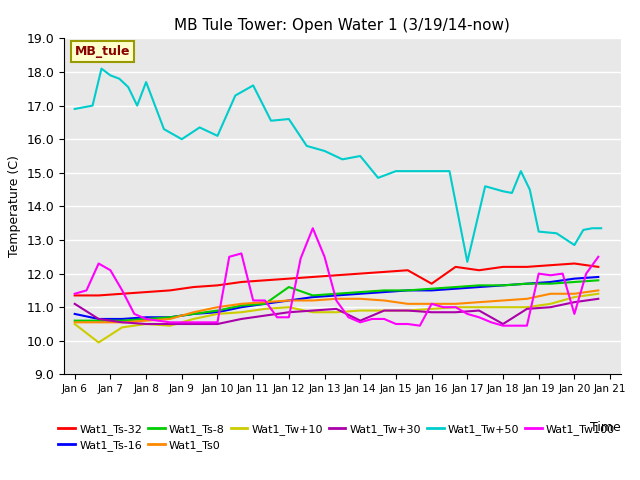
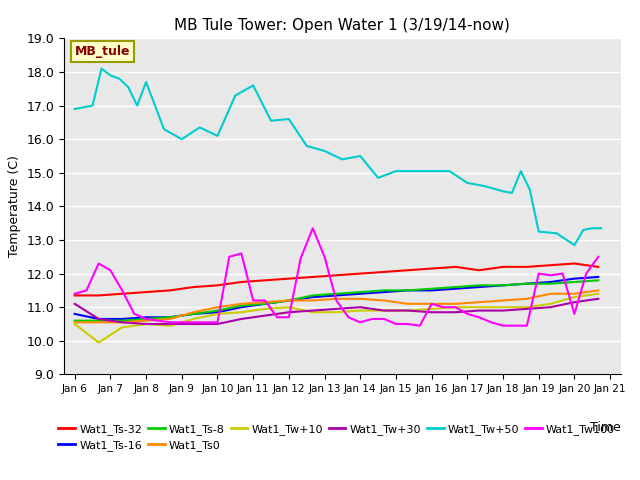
Wat1_Ts-8/Jan 12: 11.60 -> 11.20
Wat1_Tw+30/Jan 14: 10.60 -> 11.00
Wat1_Ts-32/Jan 16: 11.70 -> 12.15
Wat1_Tw+50/Jan 17: 12.35 -> 14.70
Wat1_Tw+30/Jan 18: 10.50 -> 10.90
